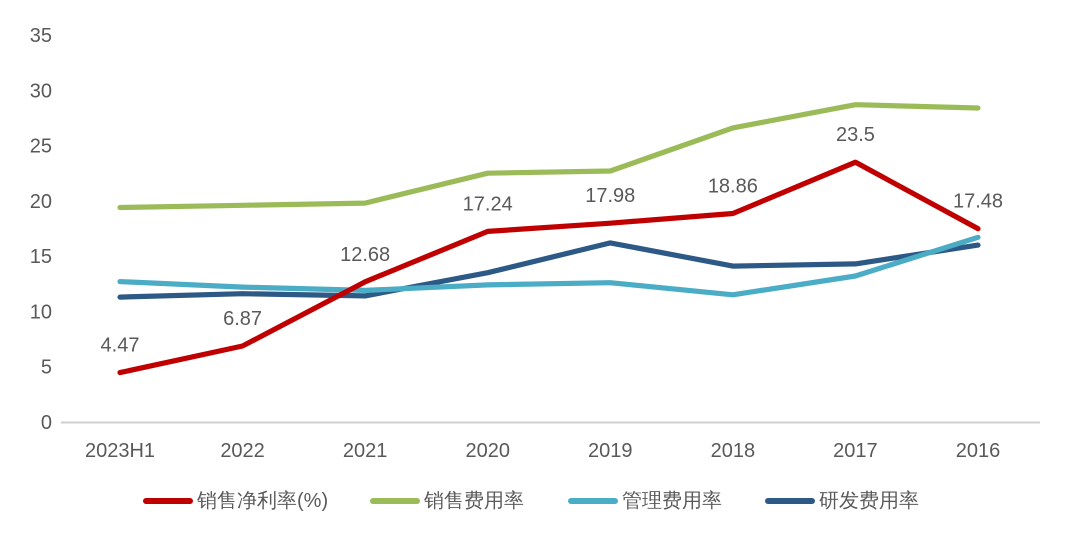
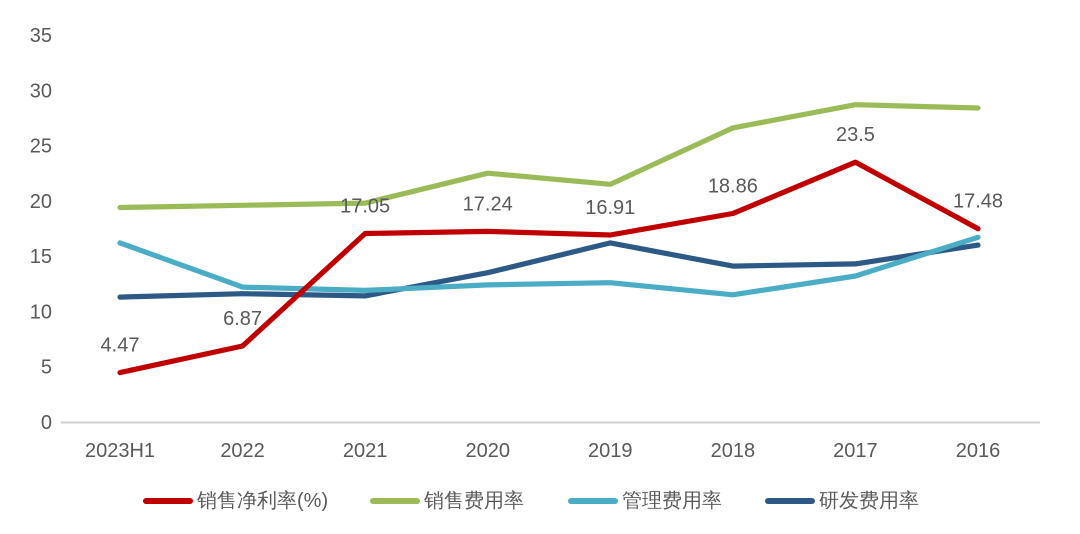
管理费用率/2023H1: 12.7 -> 16.2
销售净利率(%)/2021: 12.68 -> 17.05
销售净利率(%)/2019: 17.98 -> 16.91
销售费用率/2019: 22.7 -> 21.5
